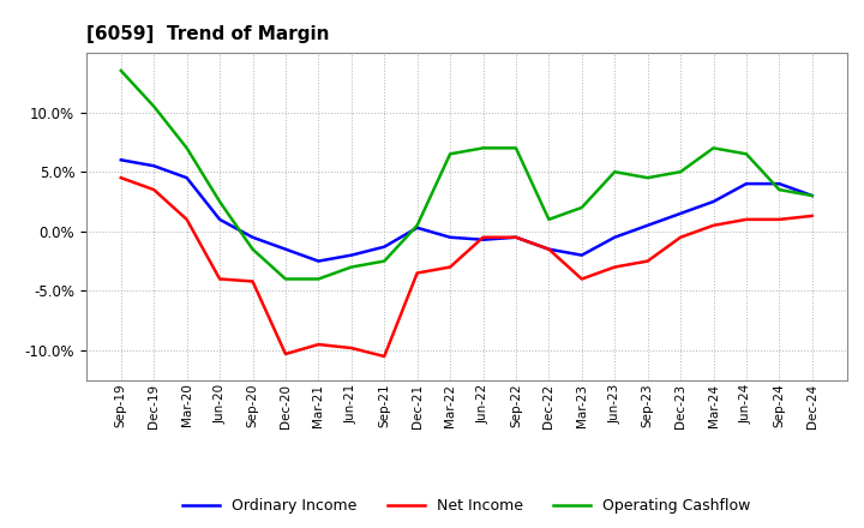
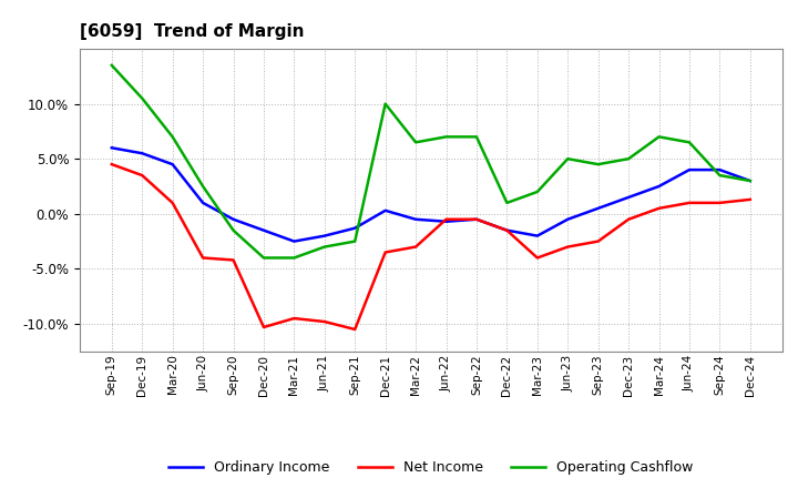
Operating Cashflow/Dec-21: 0.5% -> 10.0%
